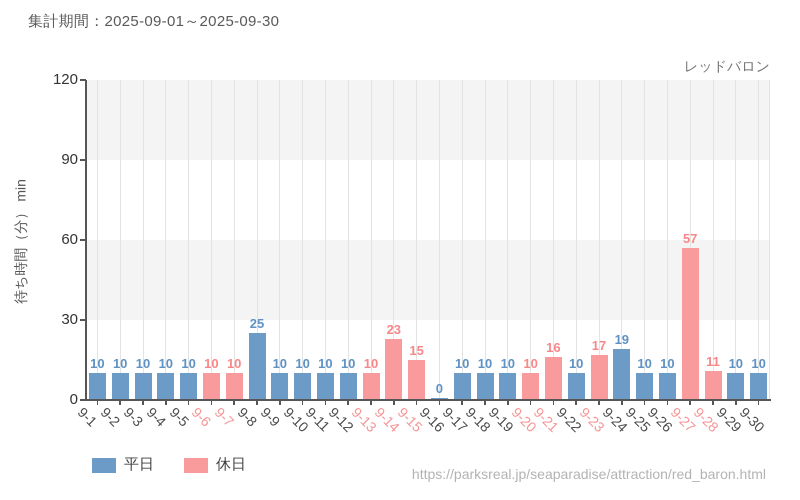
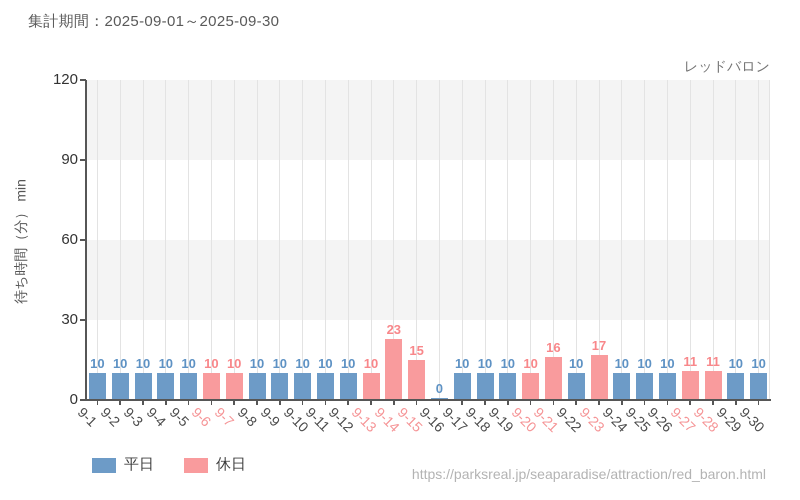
9-8: 25 -> 10
9-24: 19 -> 10
9-27: 57 -> 11
